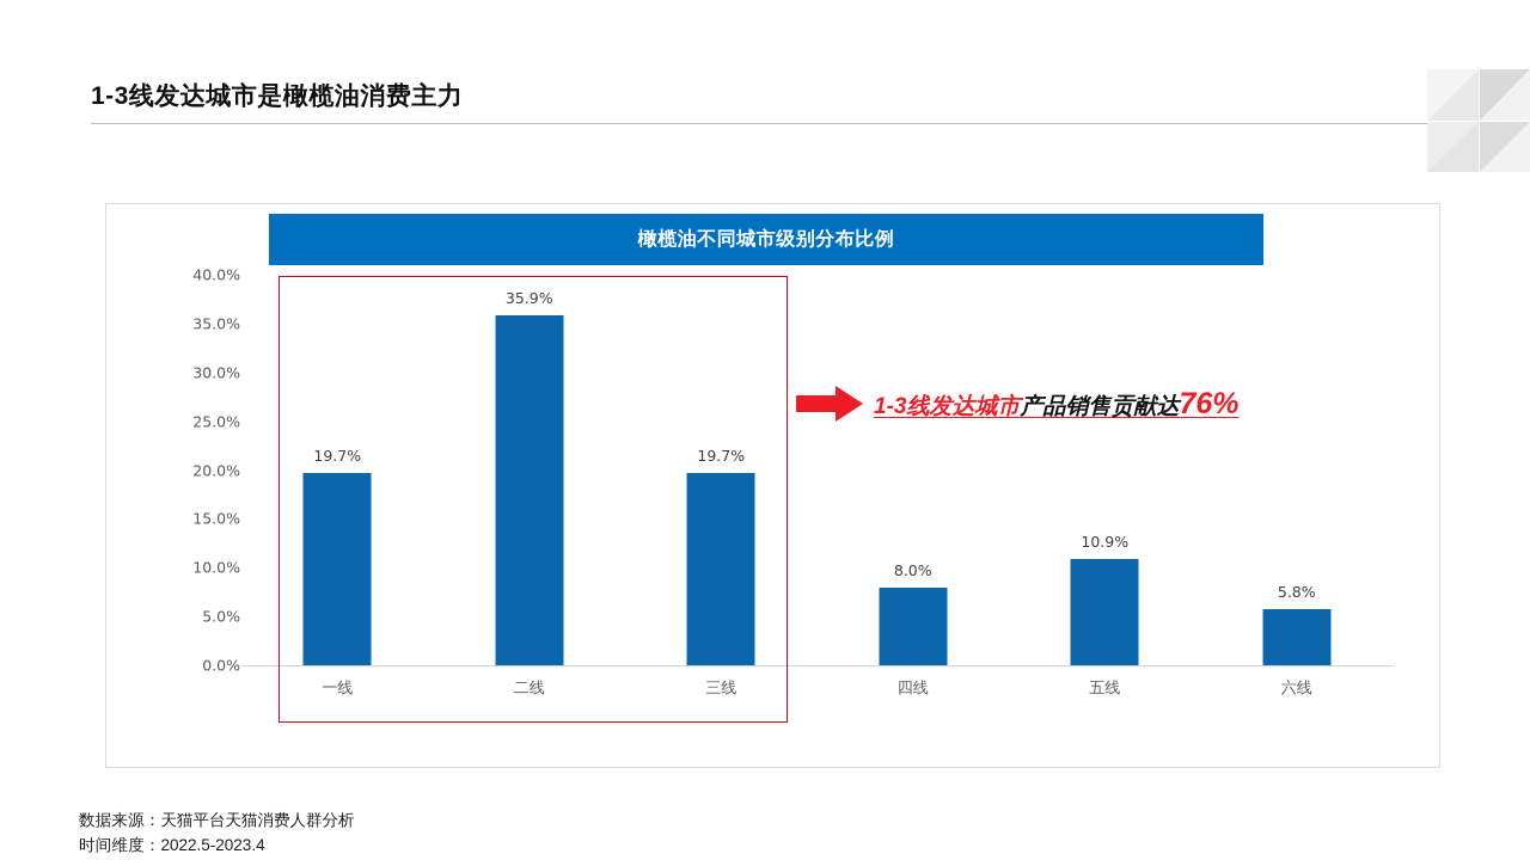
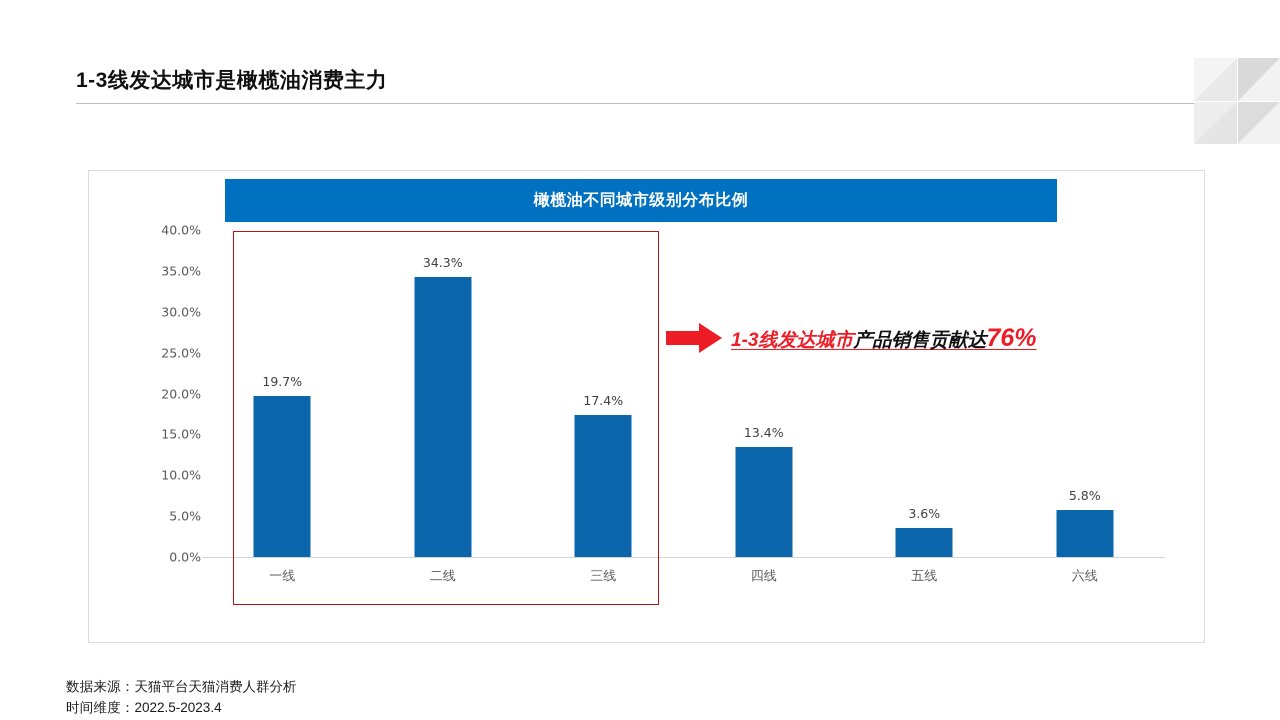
二线: 35.9% -> 34.3%
三线: 19.7% -> 17.4%
四线: 8.0% -> 13.4%
五线: 10.9% -> 3.6%
